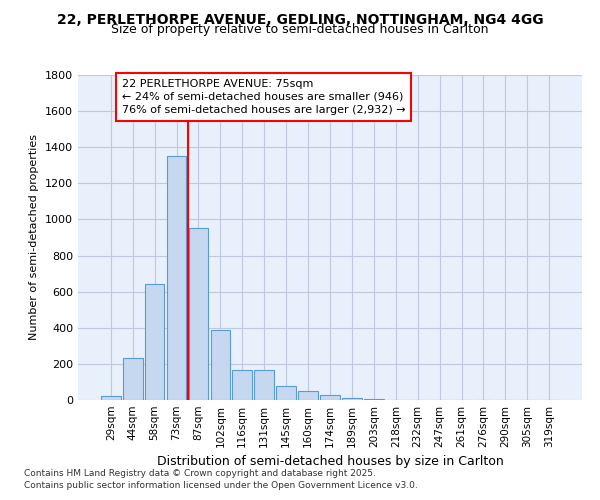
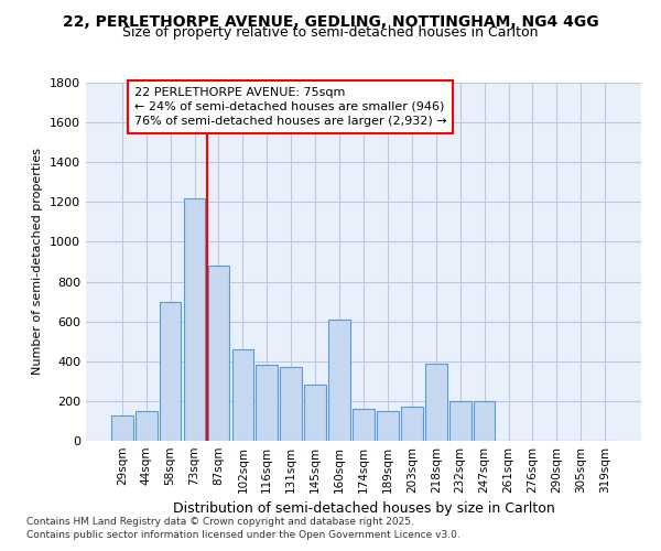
29sqm: 20 -> 130
44sqm: 230 -> 150
58sqm: 640 -> 700
73sqm: 1350 -> 1220
87sqm: 950 -> 880
102sqm: 390 -> 460
116sqm: 160 -> 380
131sqm: 160 -> 370
145sqm: 80 -> 280
160sqm: 50 -> 610
174sqm: 30 -> 160
189sqm: 10 -> 150
203sqm: 0 -> 170
218sqm: 0 -> 390
232sqm: 0 -> 200
247sqm: 0 -> 200
